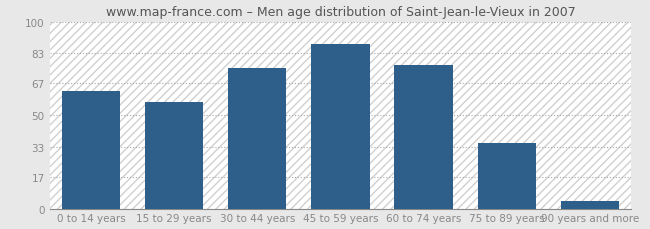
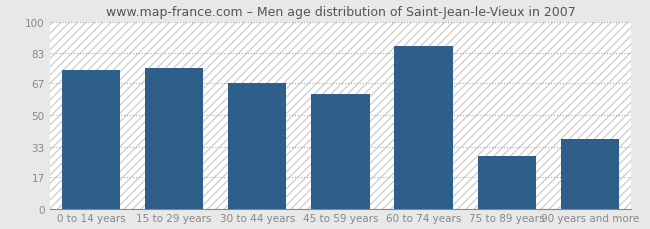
0 to 14 years: 63 -> 74
15 to 29 years: 57 -> 75
30 to 44 years: 75 -> 67
45 to 59 years: 88 -> 61
60 to 74 years: 77 -> 87
75 to 89 years: 35 -> 28
90 years and more: 4 -> 37
